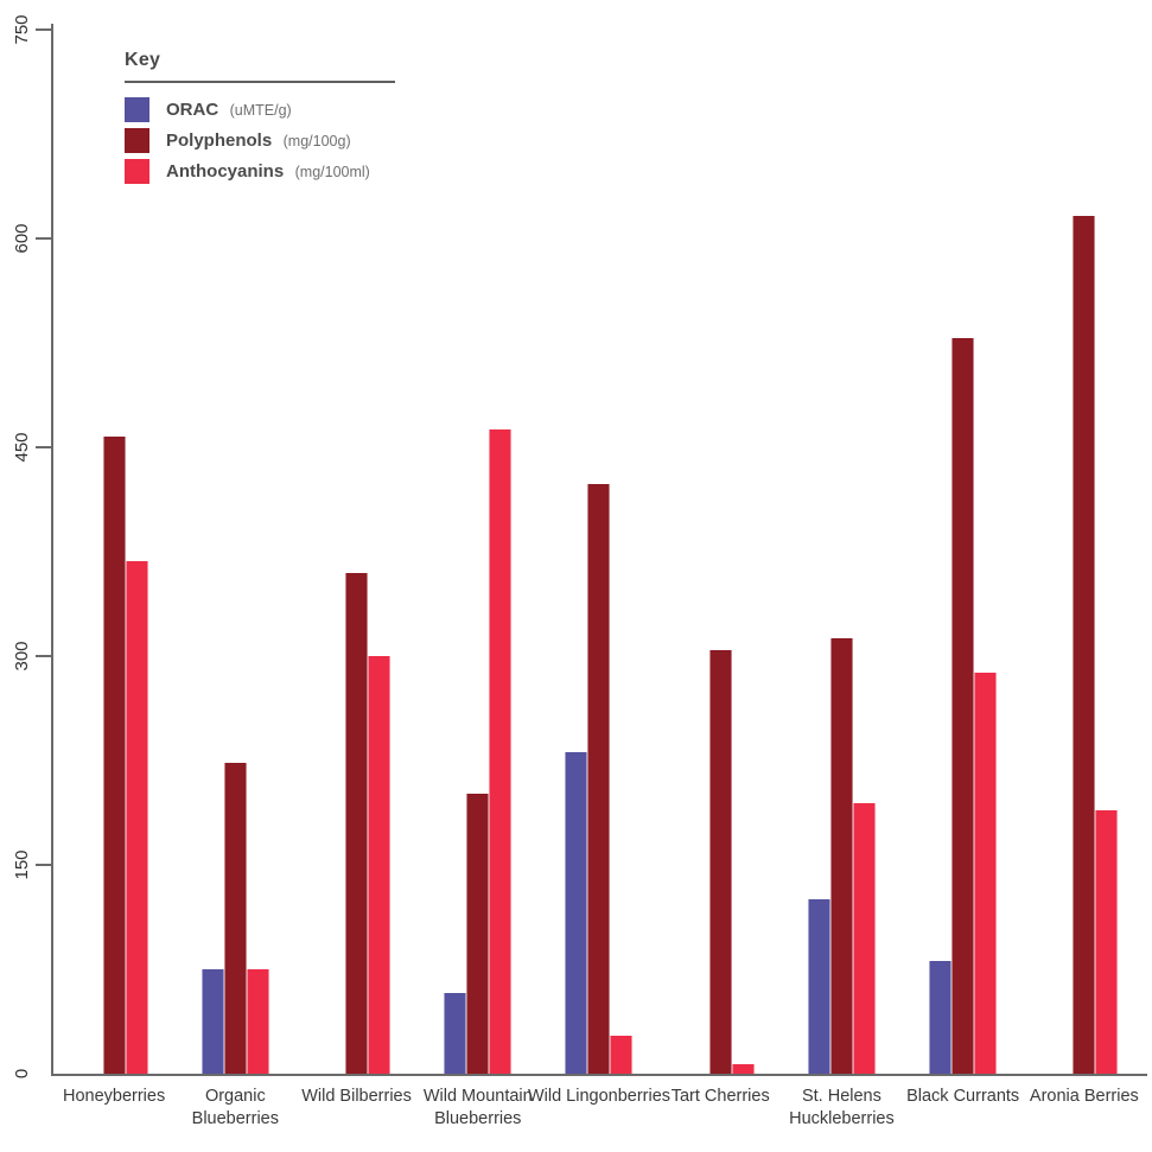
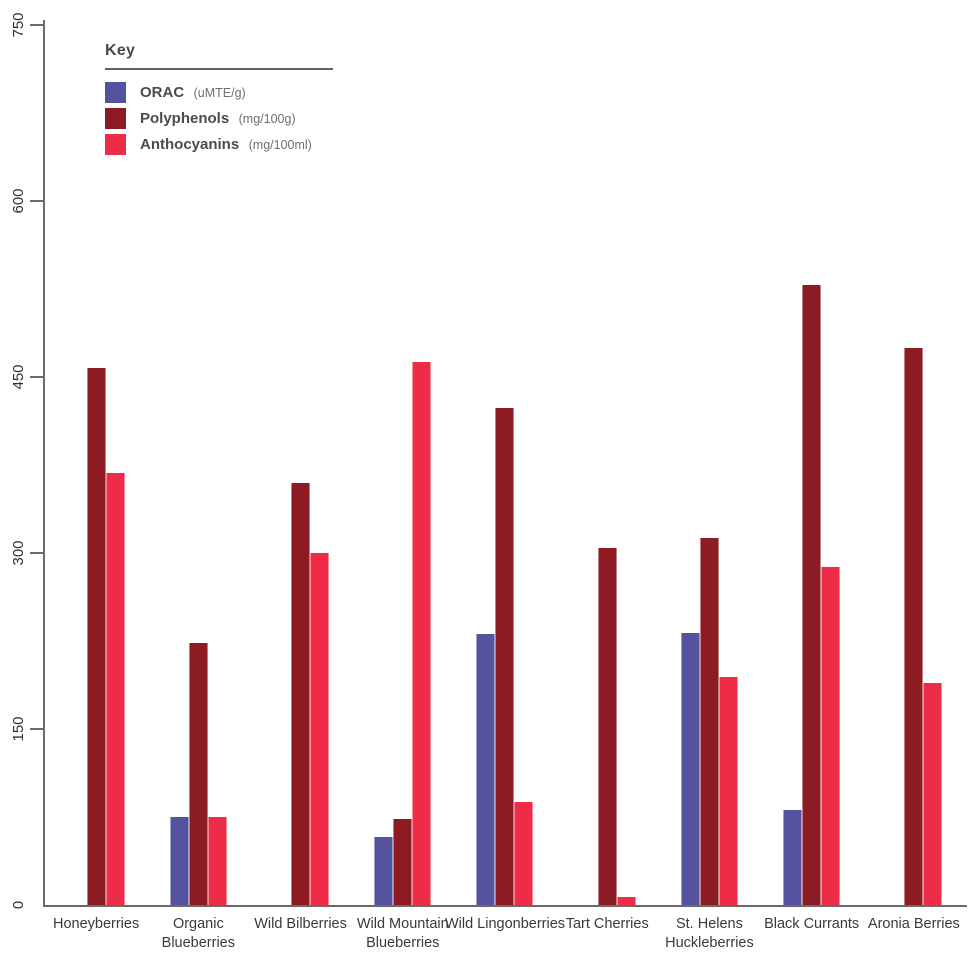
Polyphenols/Wild Mountain Blueberries: 201 -> 73
Anthocyanins/Wild Lingonberries: 27 -> 88
ORAC/St. Helens Huckleberries: 125 -> 232
Polyphenols/Aronia Berries: 616 -> 475
